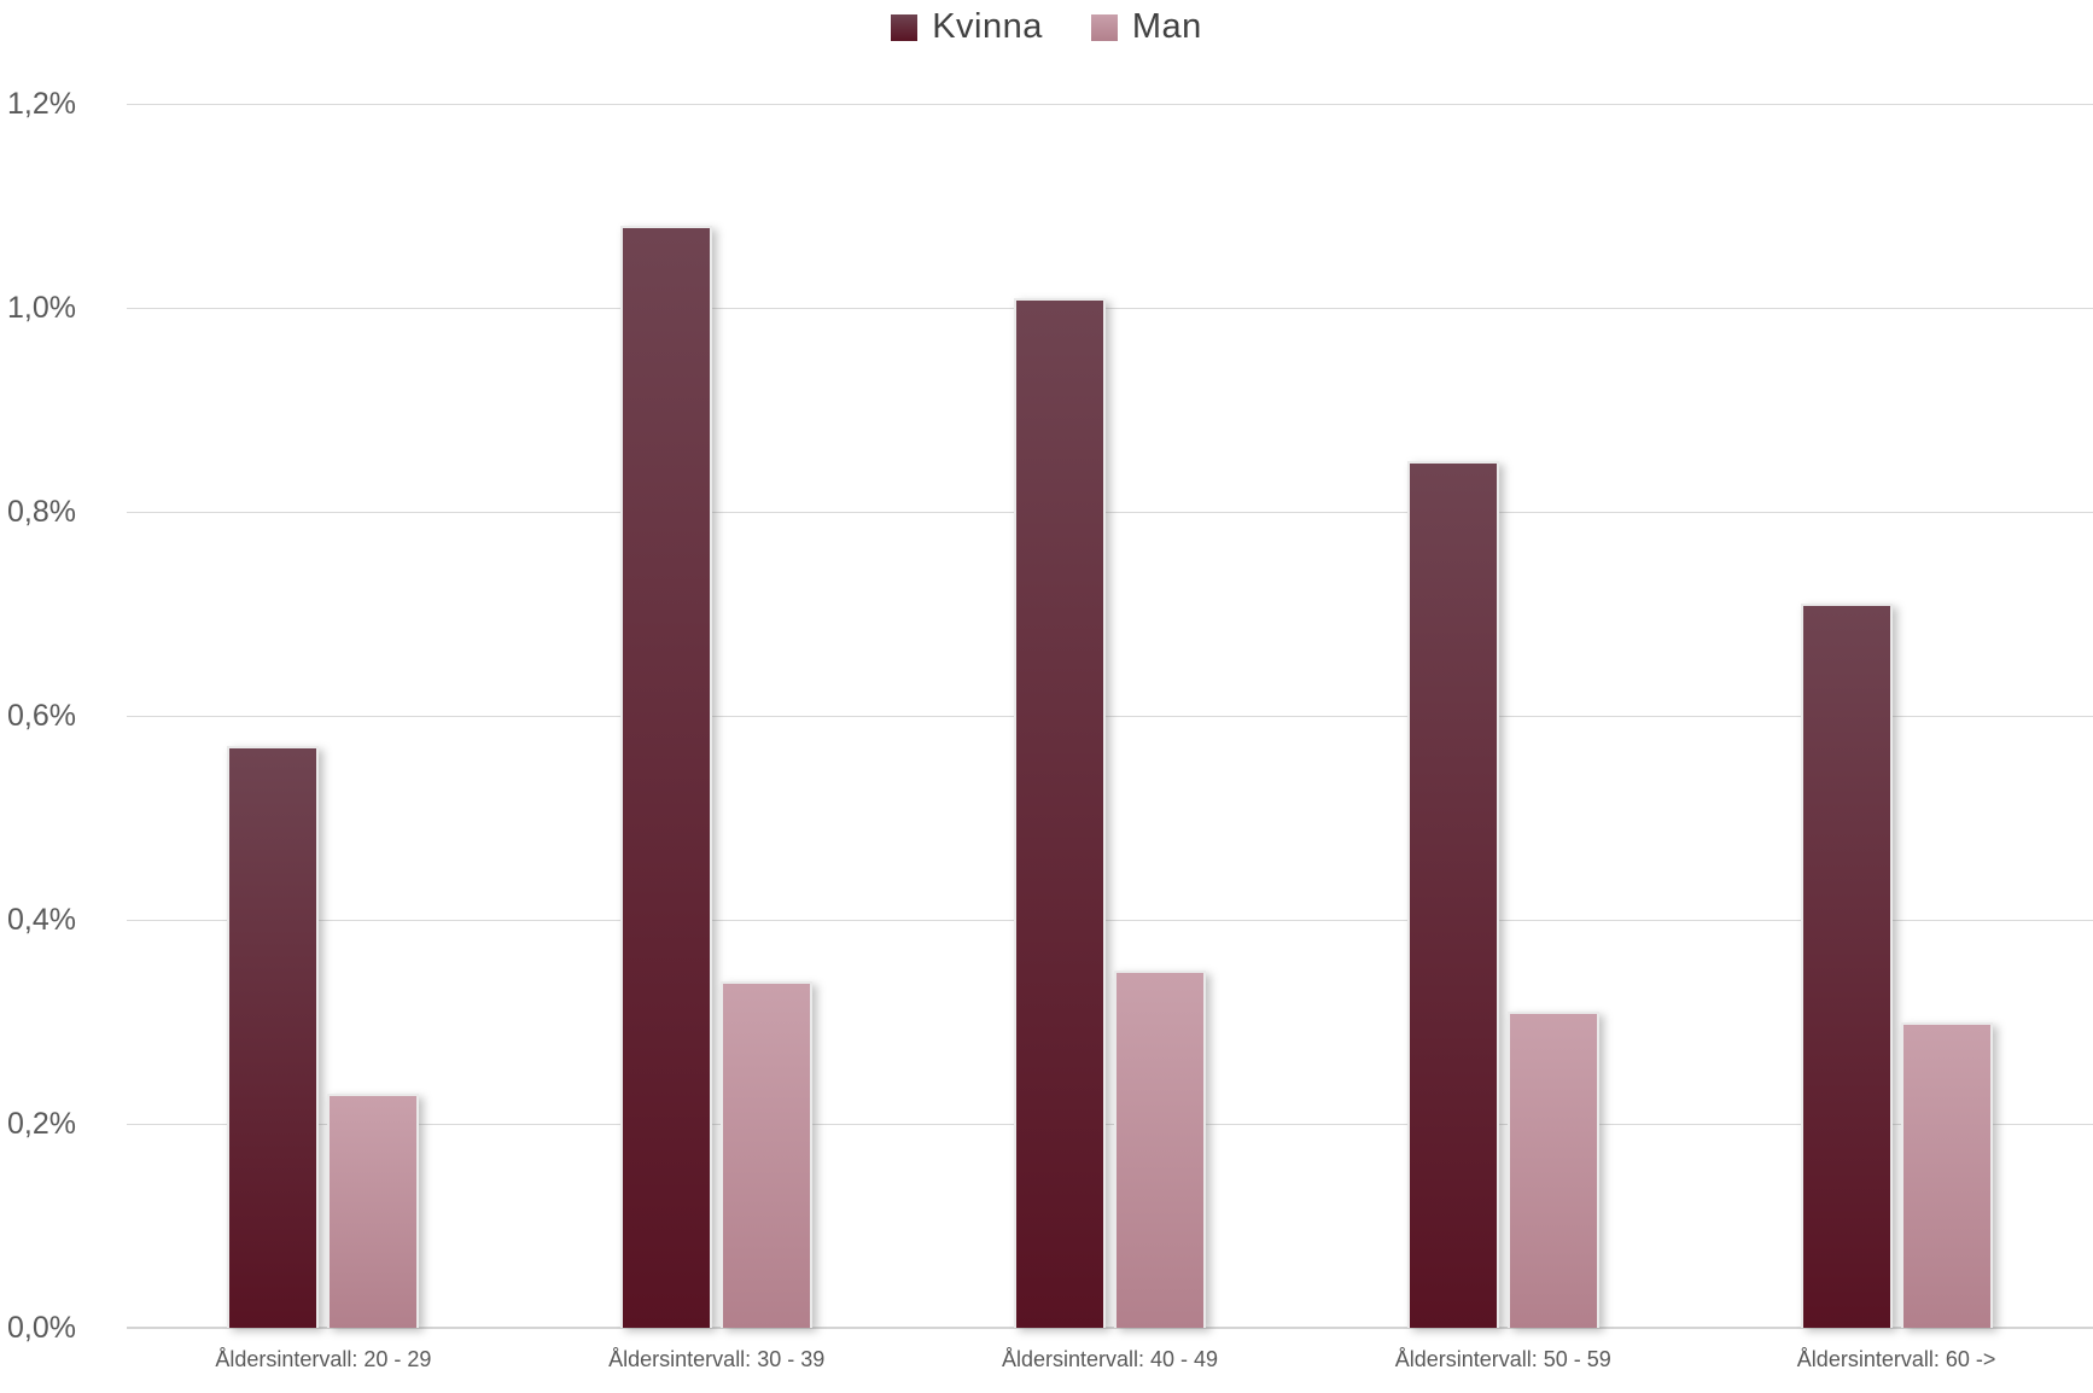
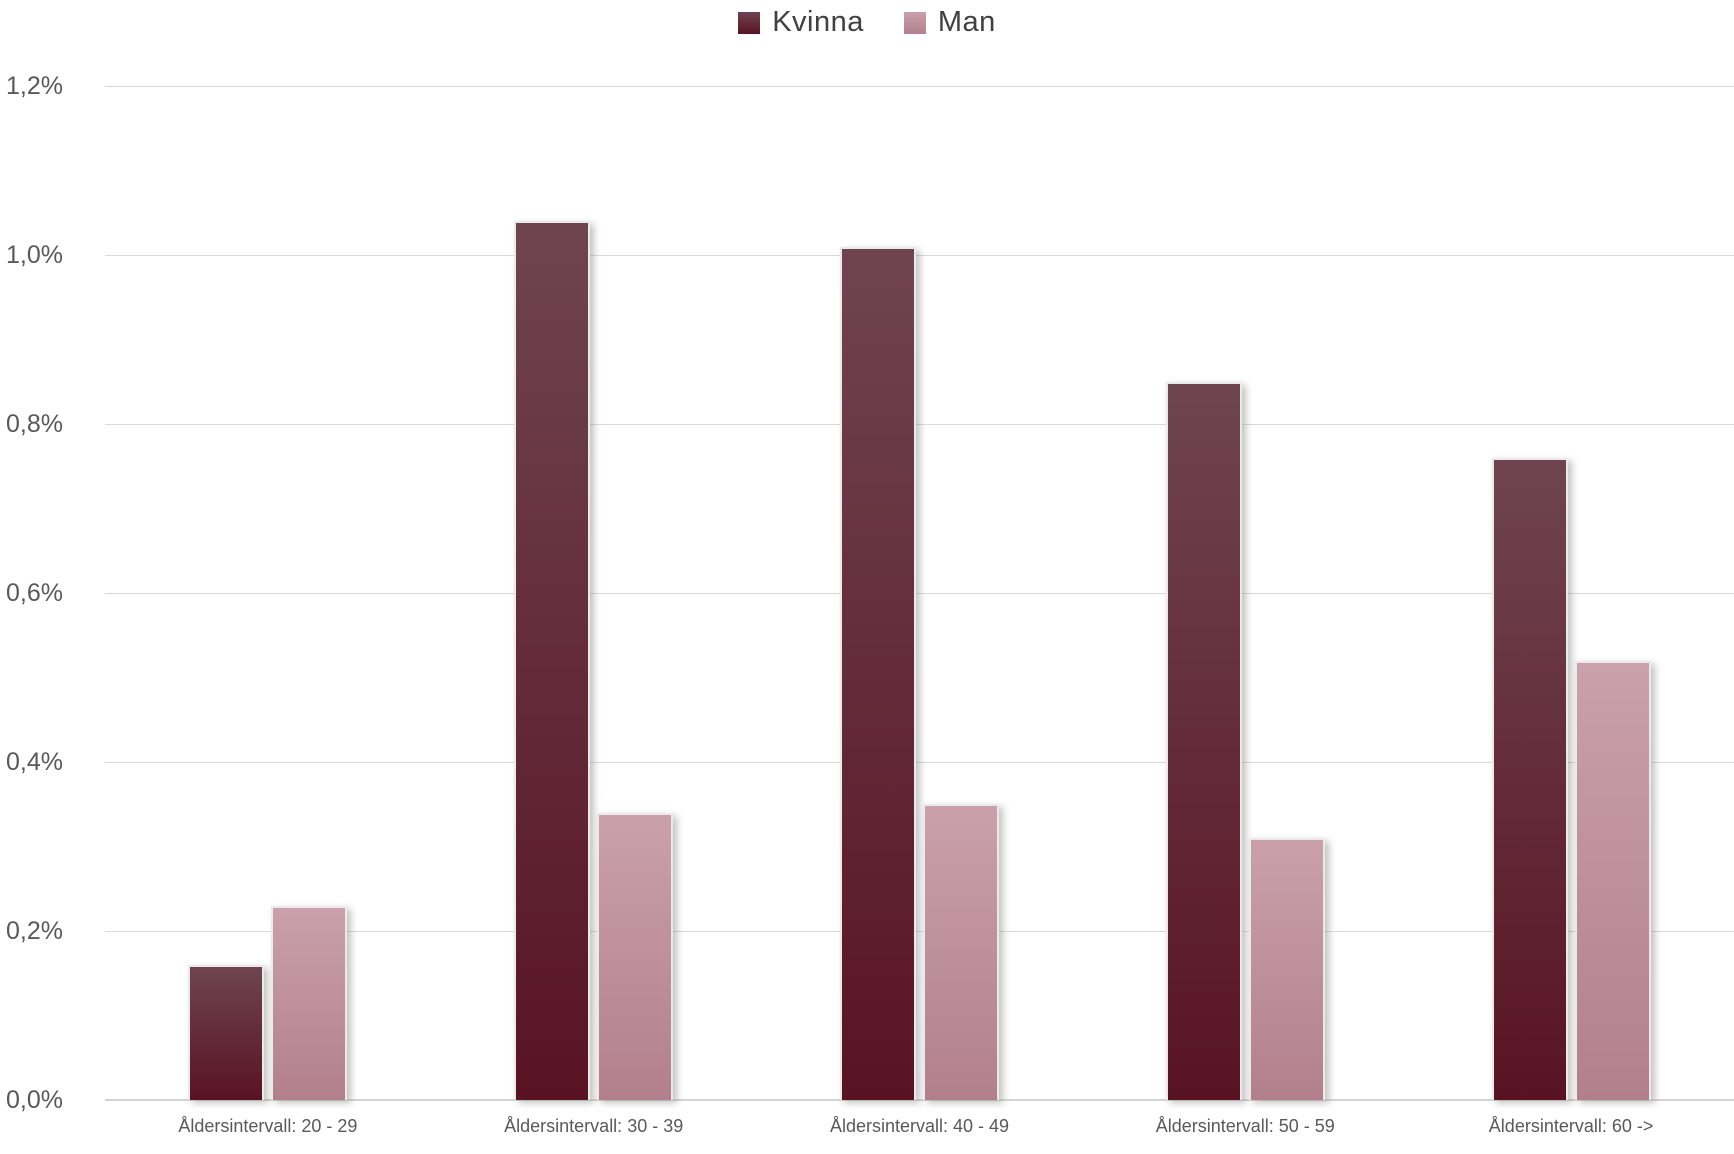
Kvinna/Åldersintervall: 20 - 29: 0,57% -> 0,16%
Kvinna/Åldersintervall: 30 - 39: 1,08% -> 1,04%
Kvinna/Åldersintervall: 60 ->: 0,71% -> 0,76%
Man/Åldersintervall: 60 ->: 0,30% -> 0,52%
